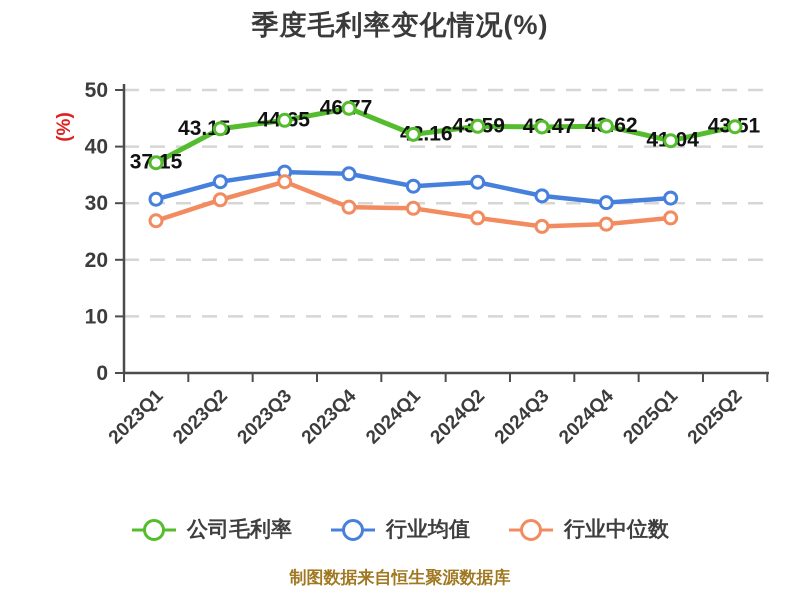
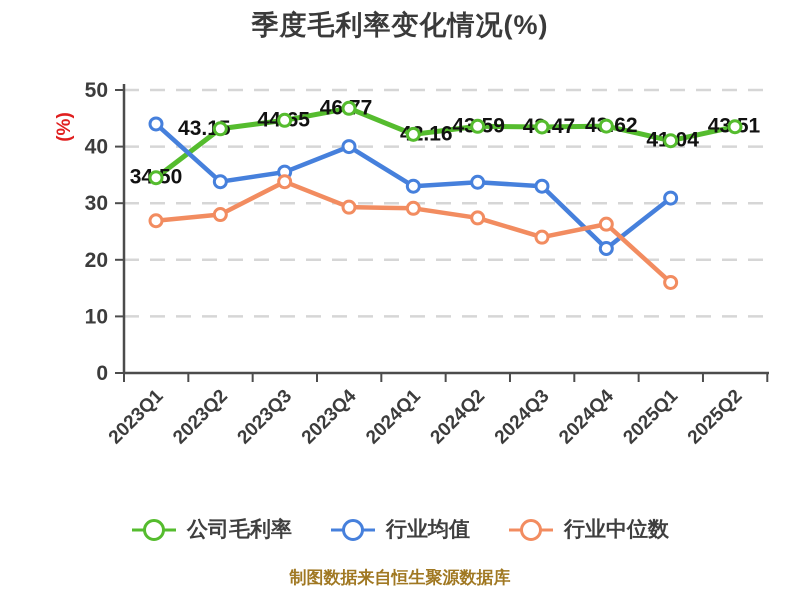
公司毛利率/2023Q1: 37.15 -> 34.50
行业均值/2023Q1: 31 -> 44
行业中位数/2023Q2: 31 -> 28
行业均值/2023Q4: 35 -> 40
行业均值/2024Q3: 31 -> 33
行业中位数/2024Q3: 26 -> 24
行业均值/2024Q4: 30 -> 22
行业中位数/2025Q1: 27 -> 16
